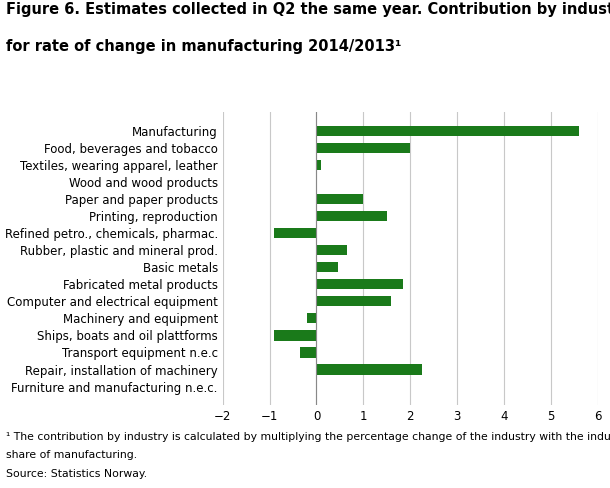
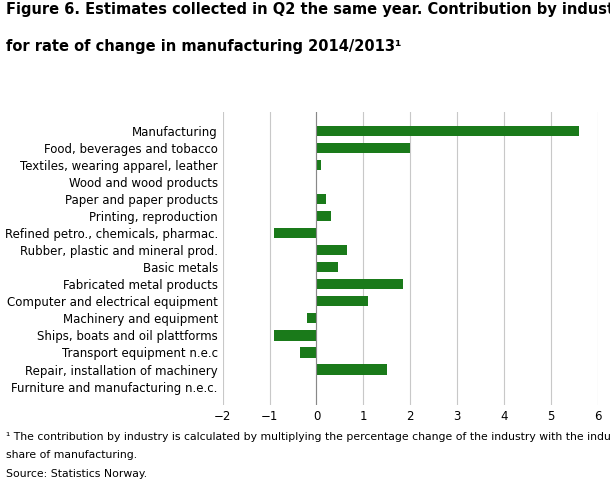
Paper and paper products: 1.00 -> 0.20
Printing, reproduction: 1.50 -> 0.30
Computer and electrical equipment: 1.60 -> 1.10
Repair, installation of machinery: 2.25 -> 1.50
